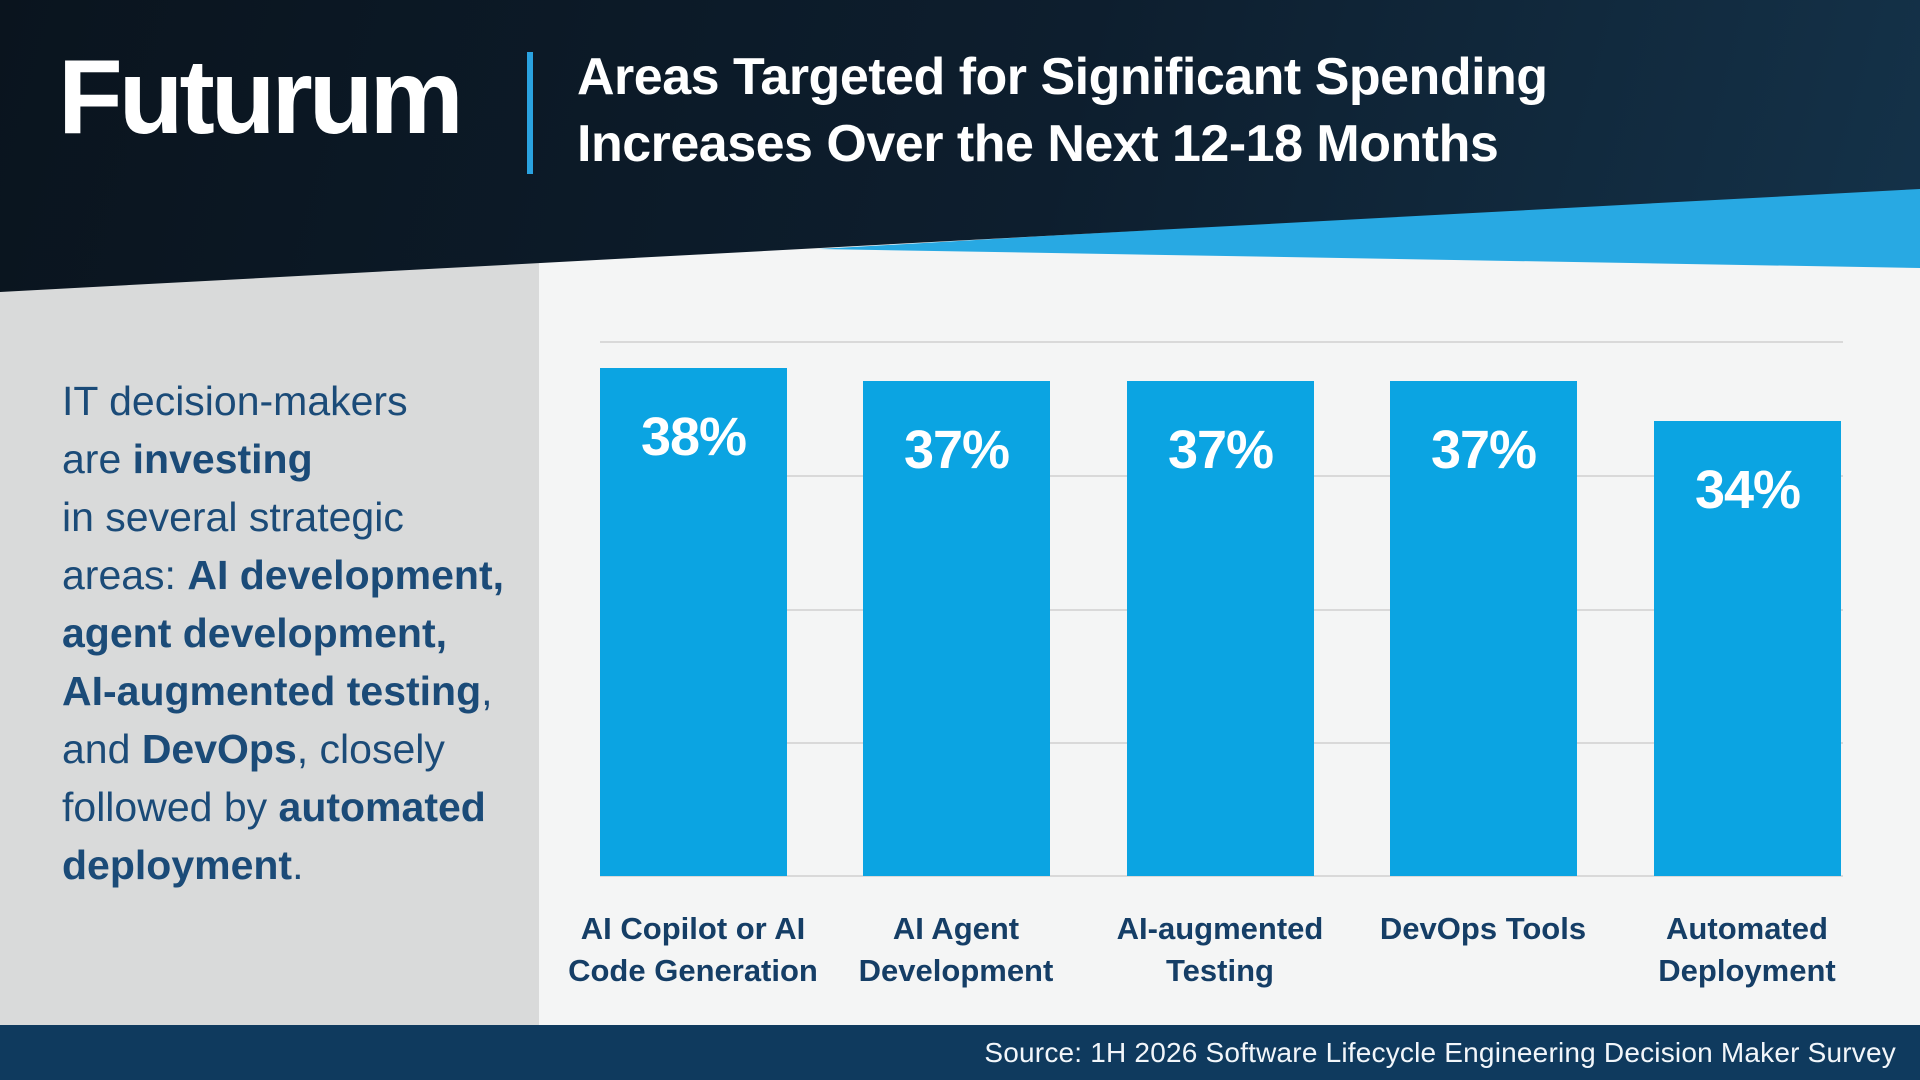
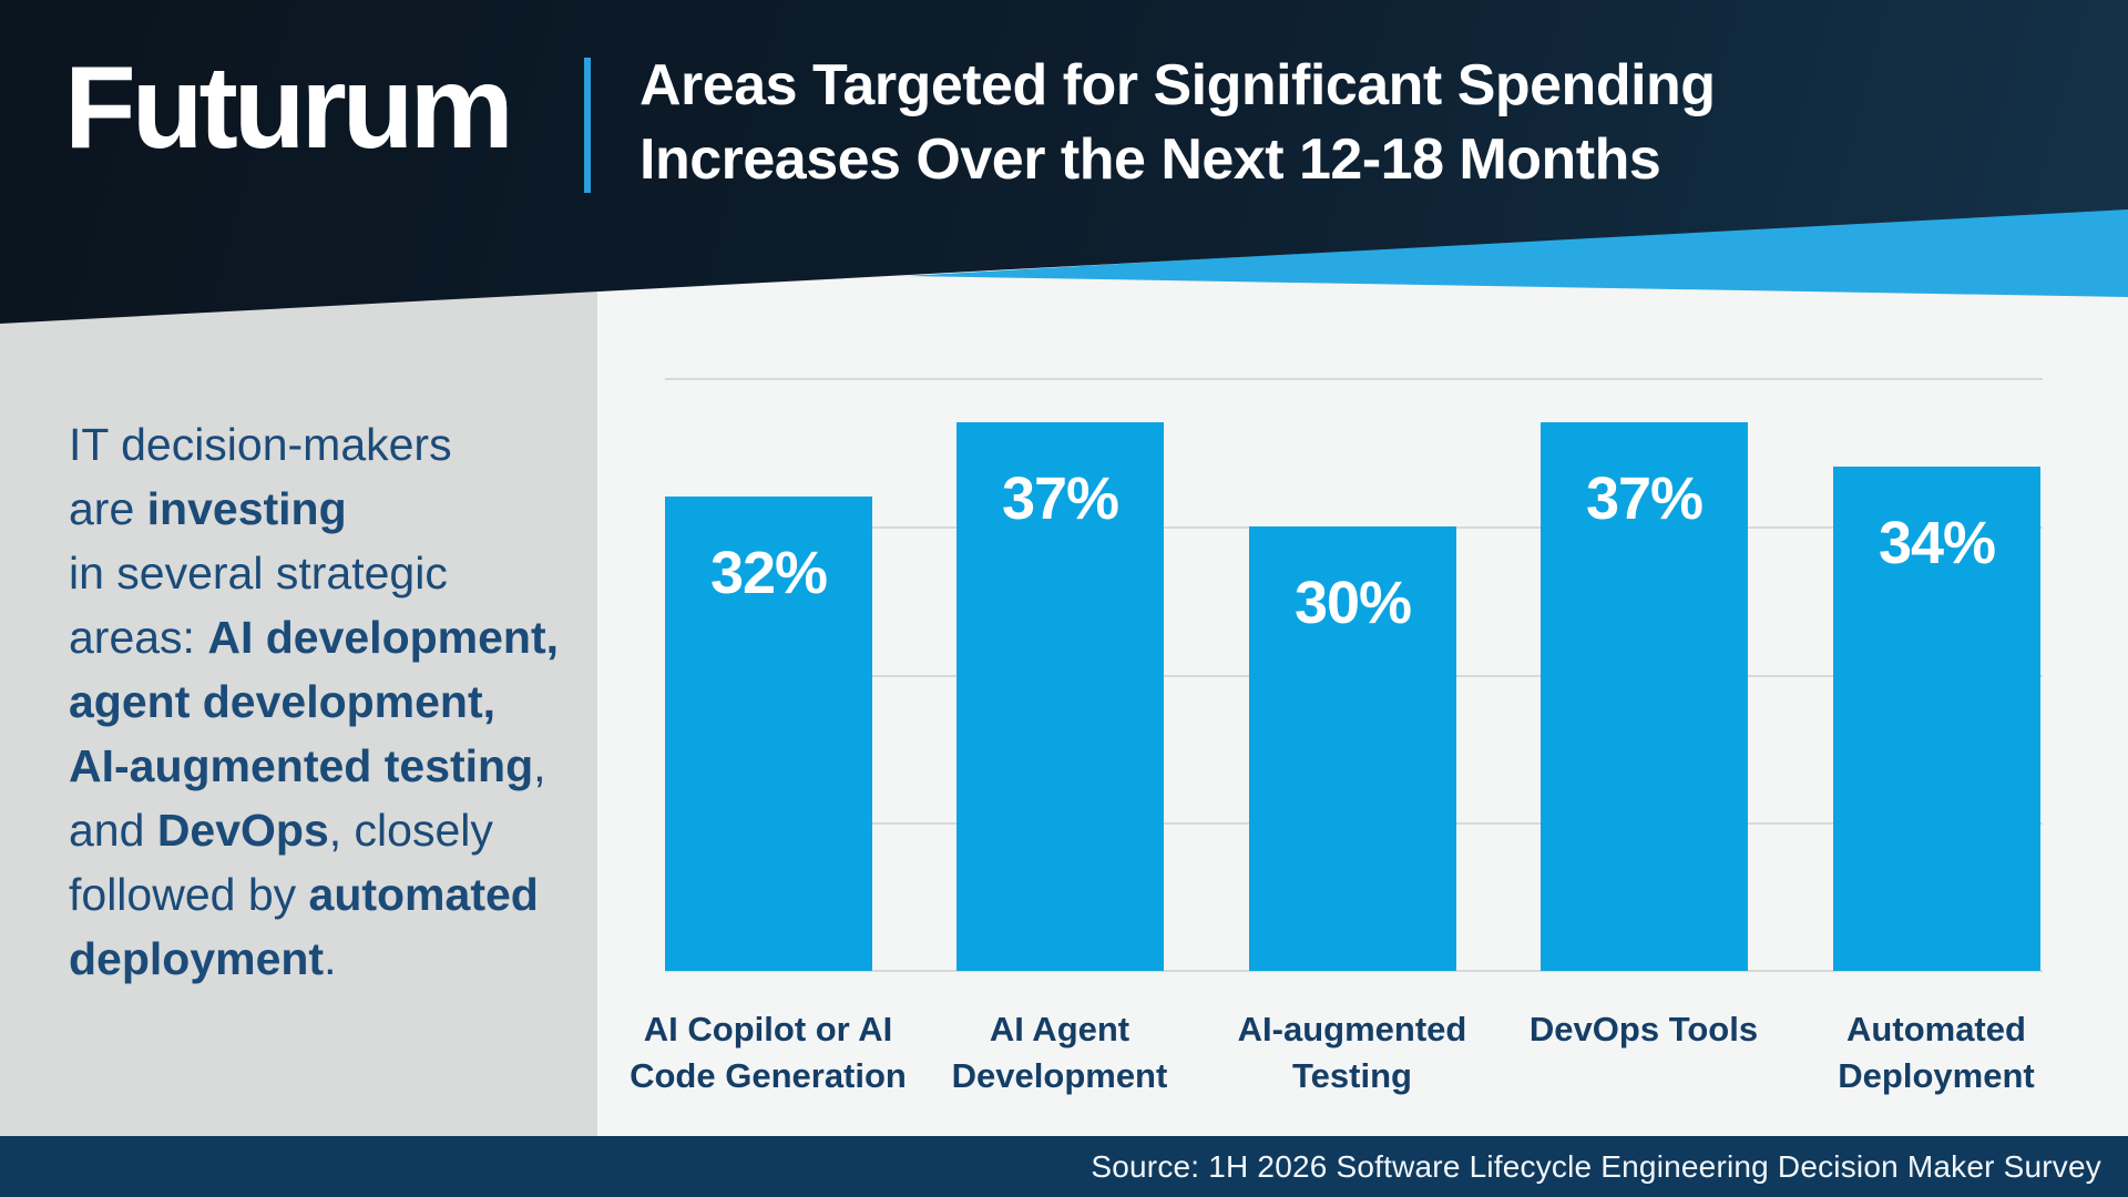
AI Copilot or AI Code Generation: 38% -> 32%
AI-augmented Testing: 37% -> 30%
